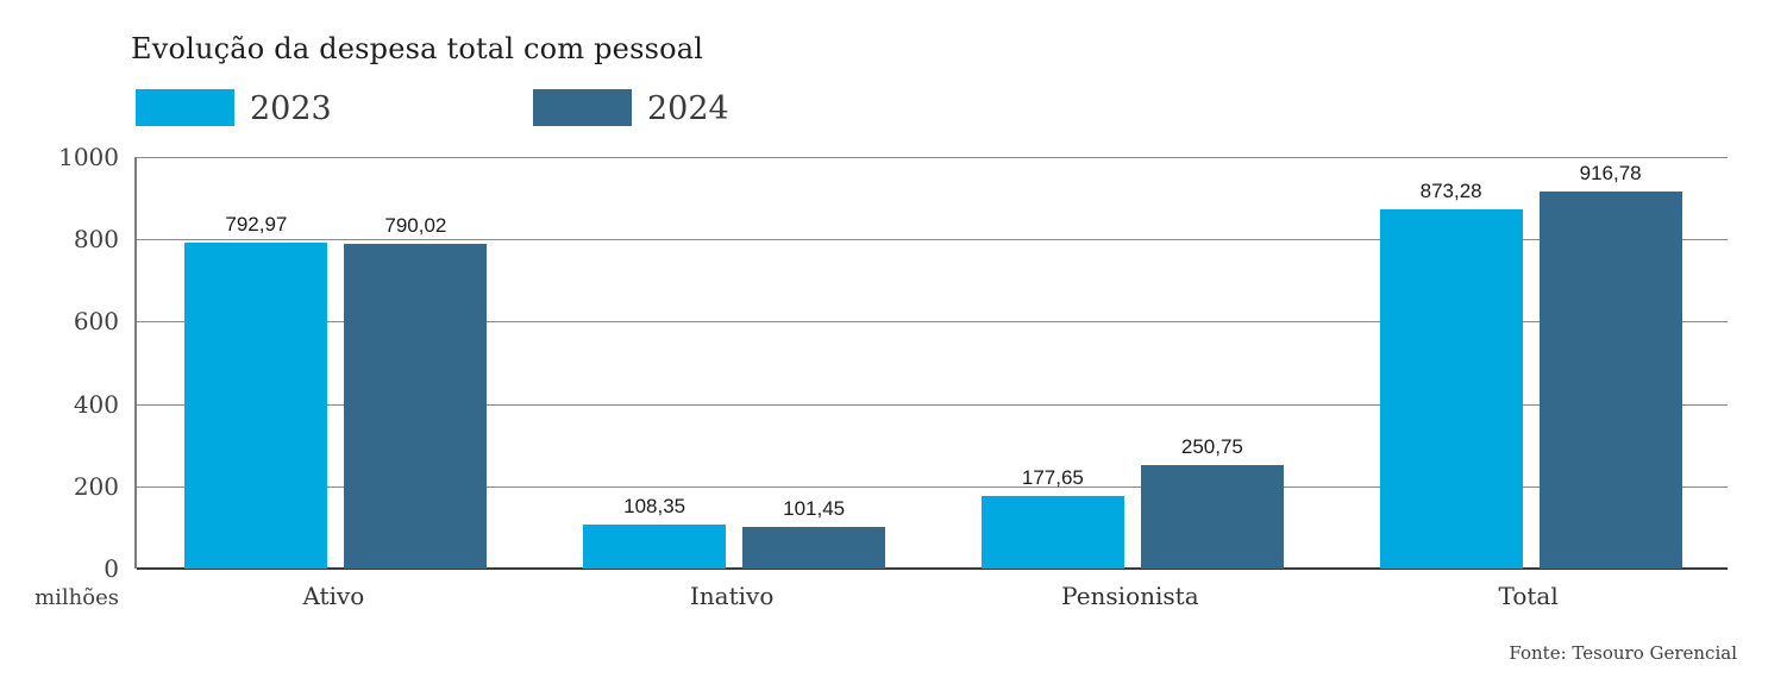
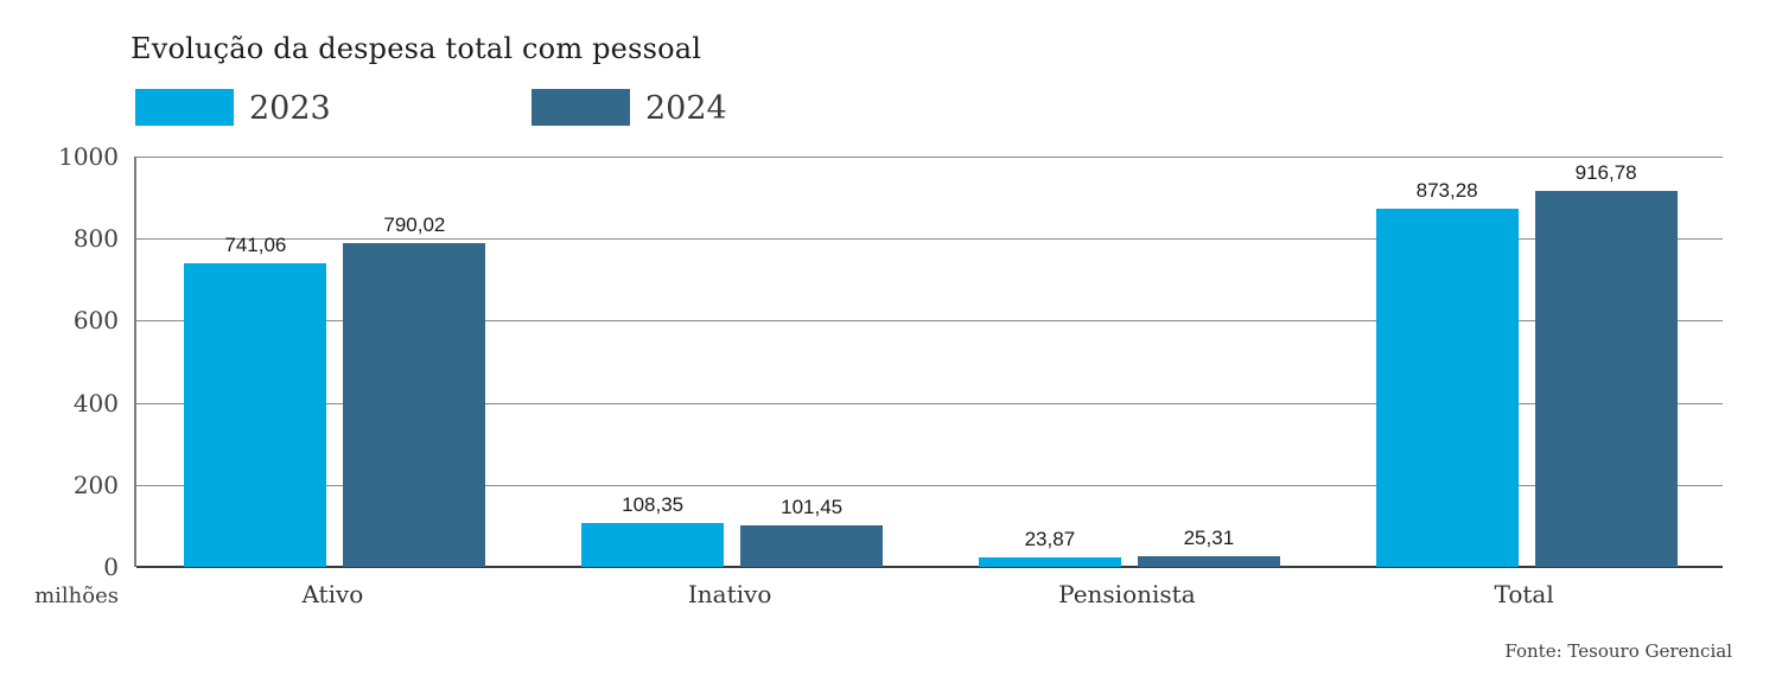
2023/Ativo: 792,97 -> 741,06
2023/Pensionista: 177,65 -> 23,87
2024/Pensionista: 250,75 -> 25,31
